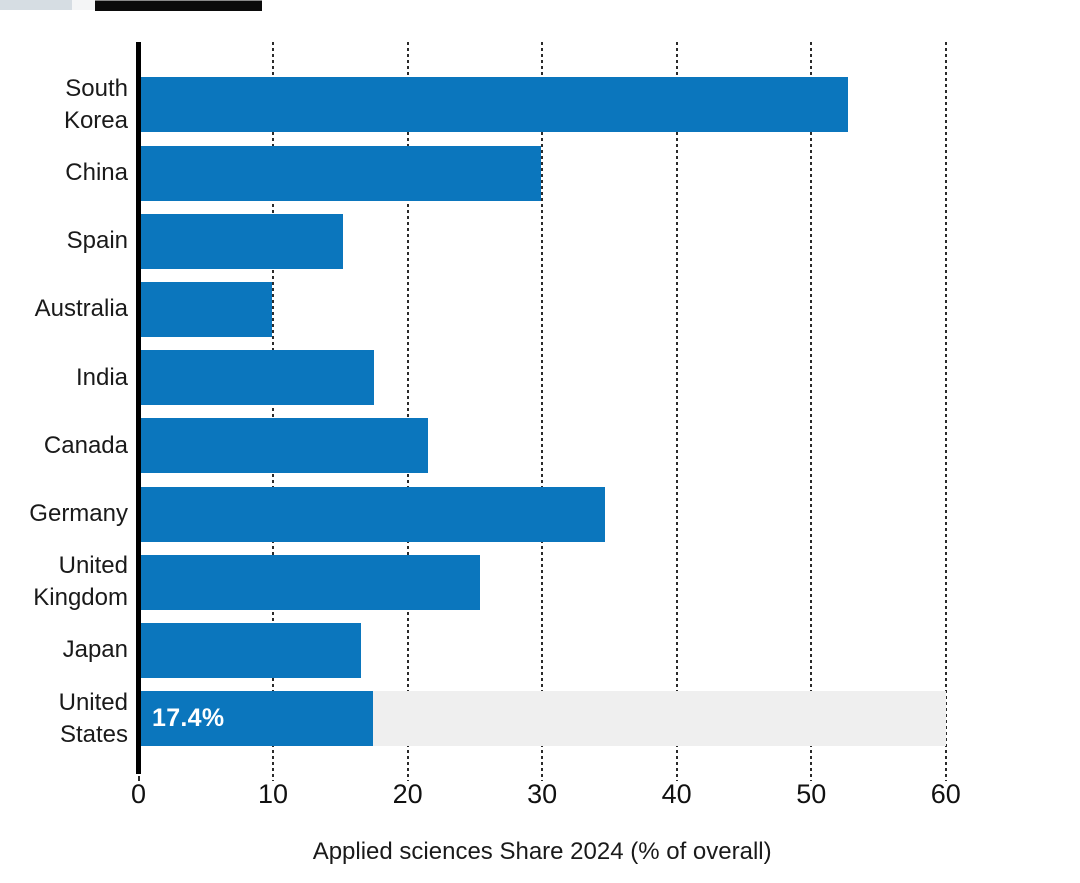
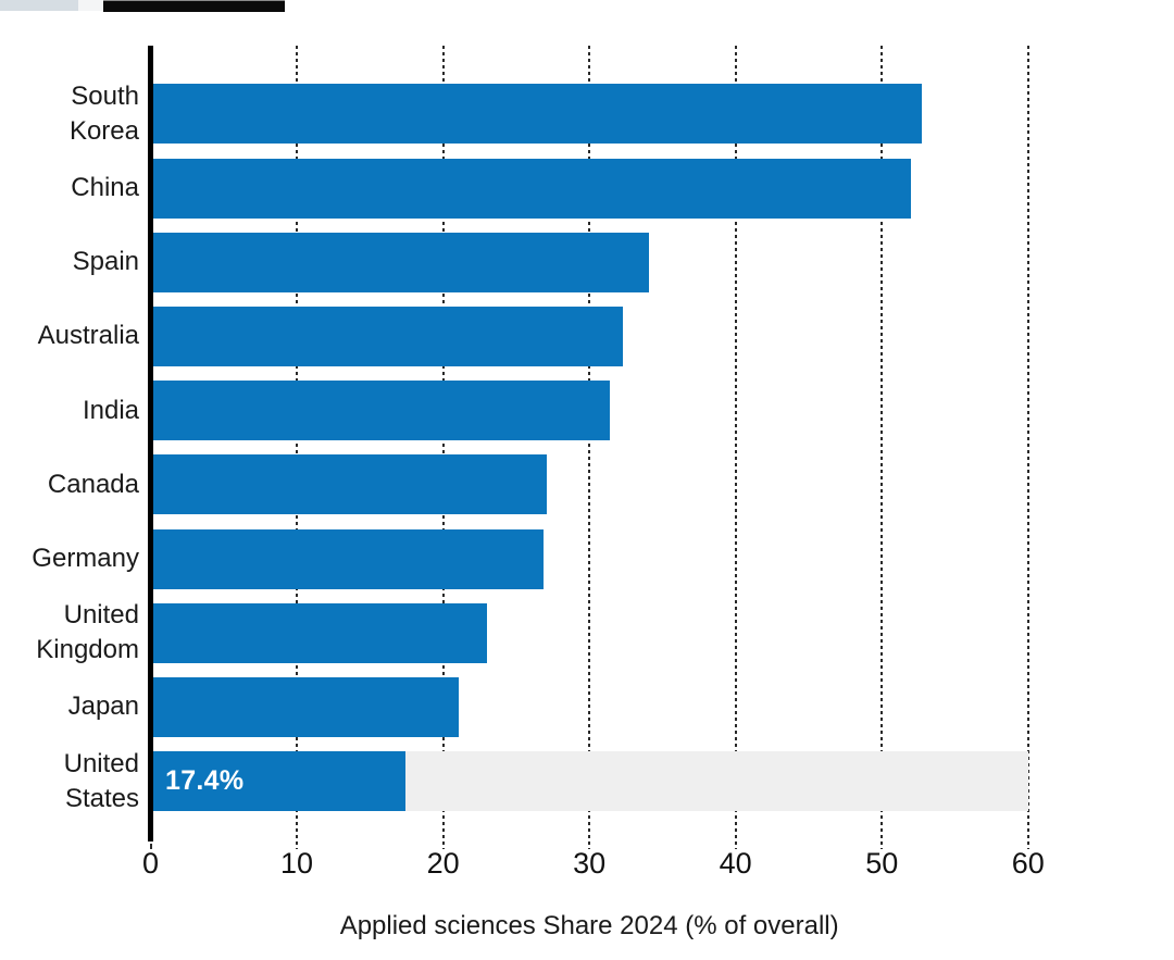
China: 29.9 -> 52.0
Spain: 15.2 -> 34.1
Australia: 9.9 -> 32.3
India: 17.5 -> 31.4
Canada: 21.5 -> 27.1
Germany: 34.7 -> 26.9
United Kingdom: 25.4 -> 23.0
Japan: 16.5 -> 21.1
